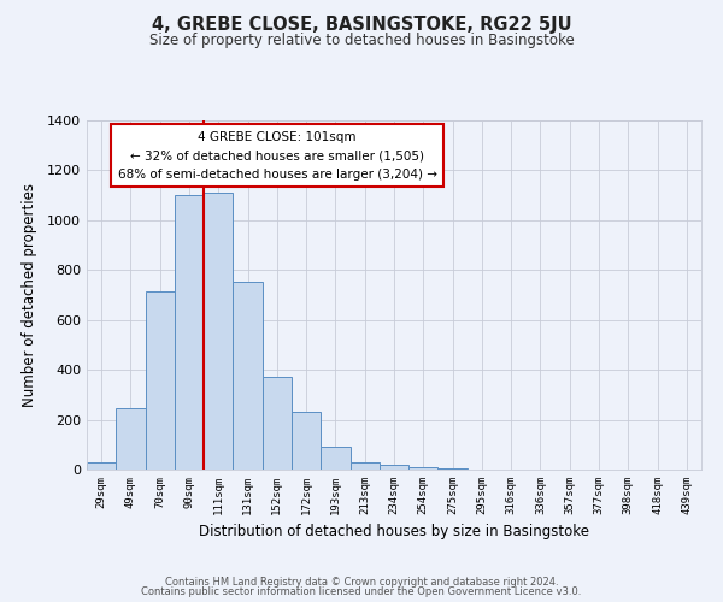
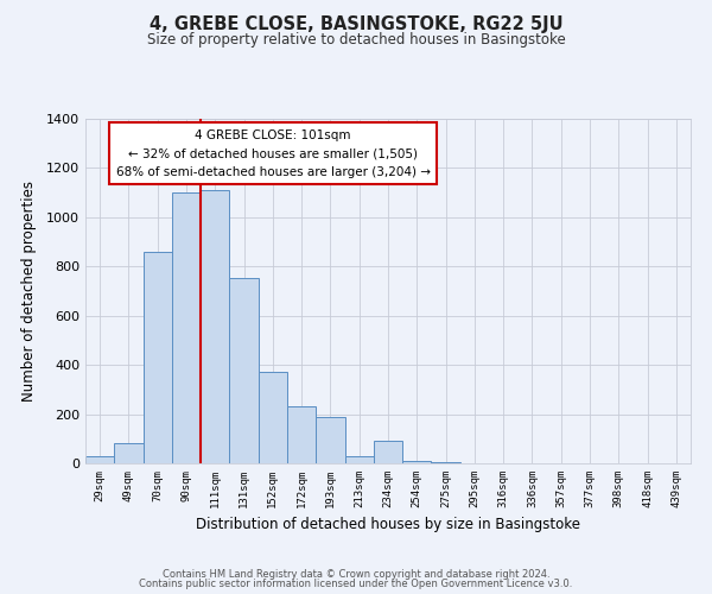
49sqm: 245 -> 80
70sqm: 715 -> 860
193sqm: 90 -> 190
234sqm: 20 -> 90
